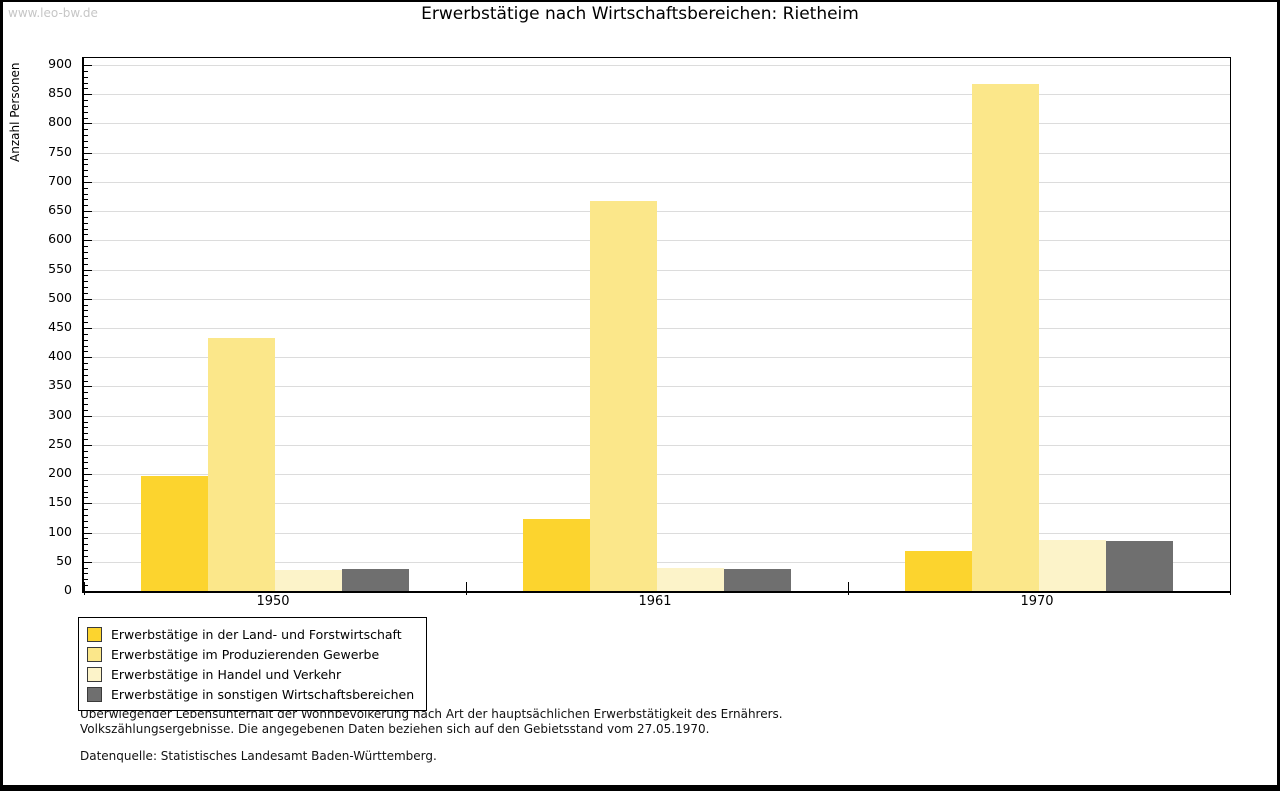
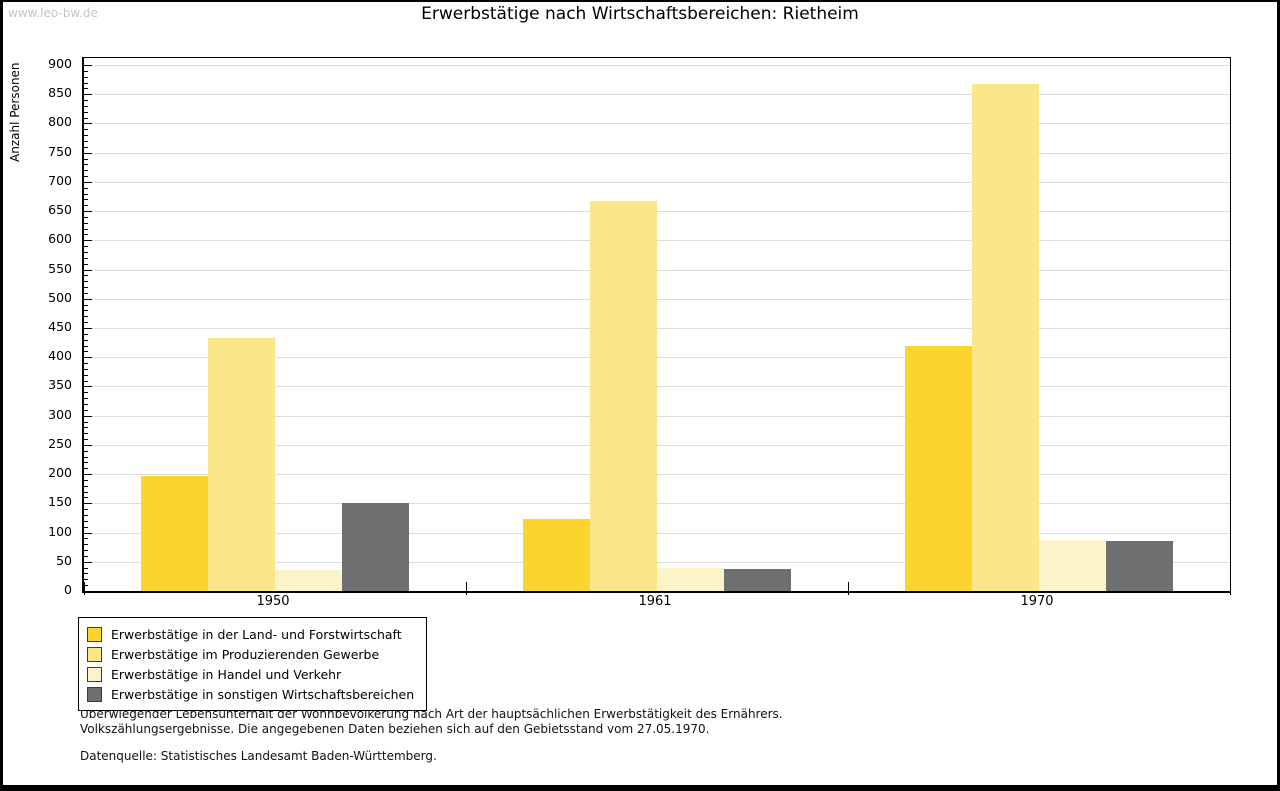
Erwerbstätige in sonstigen Wirtschaftsbereichen/1950: 40 -> 150
Erwerbstätige in der Land- und Forstwirtschaft/1970: 70 -> 420
